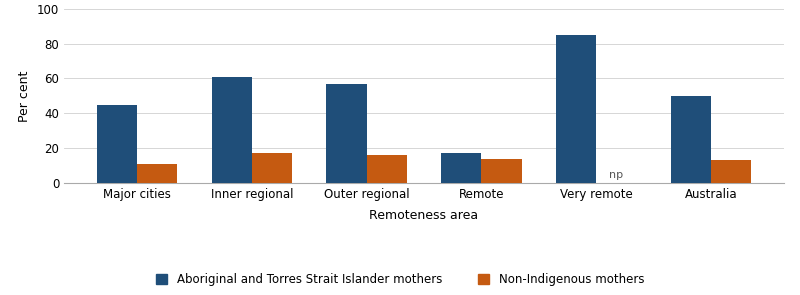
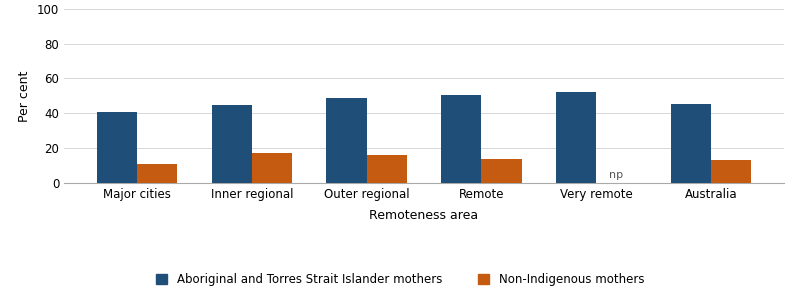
Aboriginal and Torres Strait Islander mothers/Major cities: 45 -> 40
Aboriginal and Torres Strait Islander mothers/Inner regional: 61 -> 45
Aboriginal and Torres Strait Islander mothers/Outer regional: 57 -> 48
Aboriginal and Torres Strait Islander mothers/Remote: 17 -> 50
Aboriginal and Torres Strait Islander mothers/Very remote: 85 -> 52
Aboriginal and Torres Strait Islander mothers/Australia: 50 -> 46
